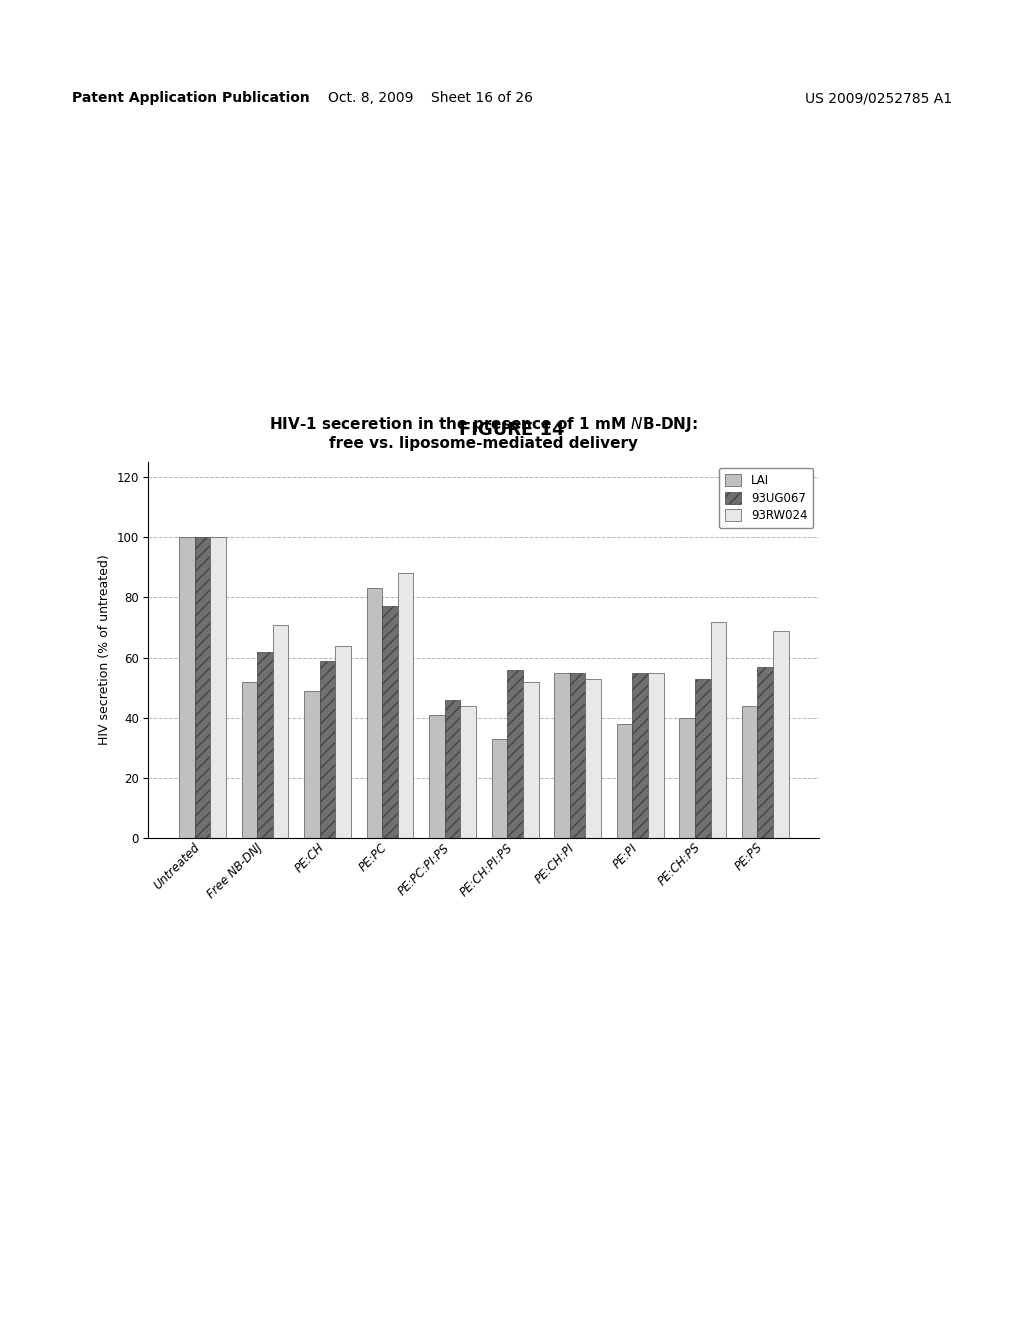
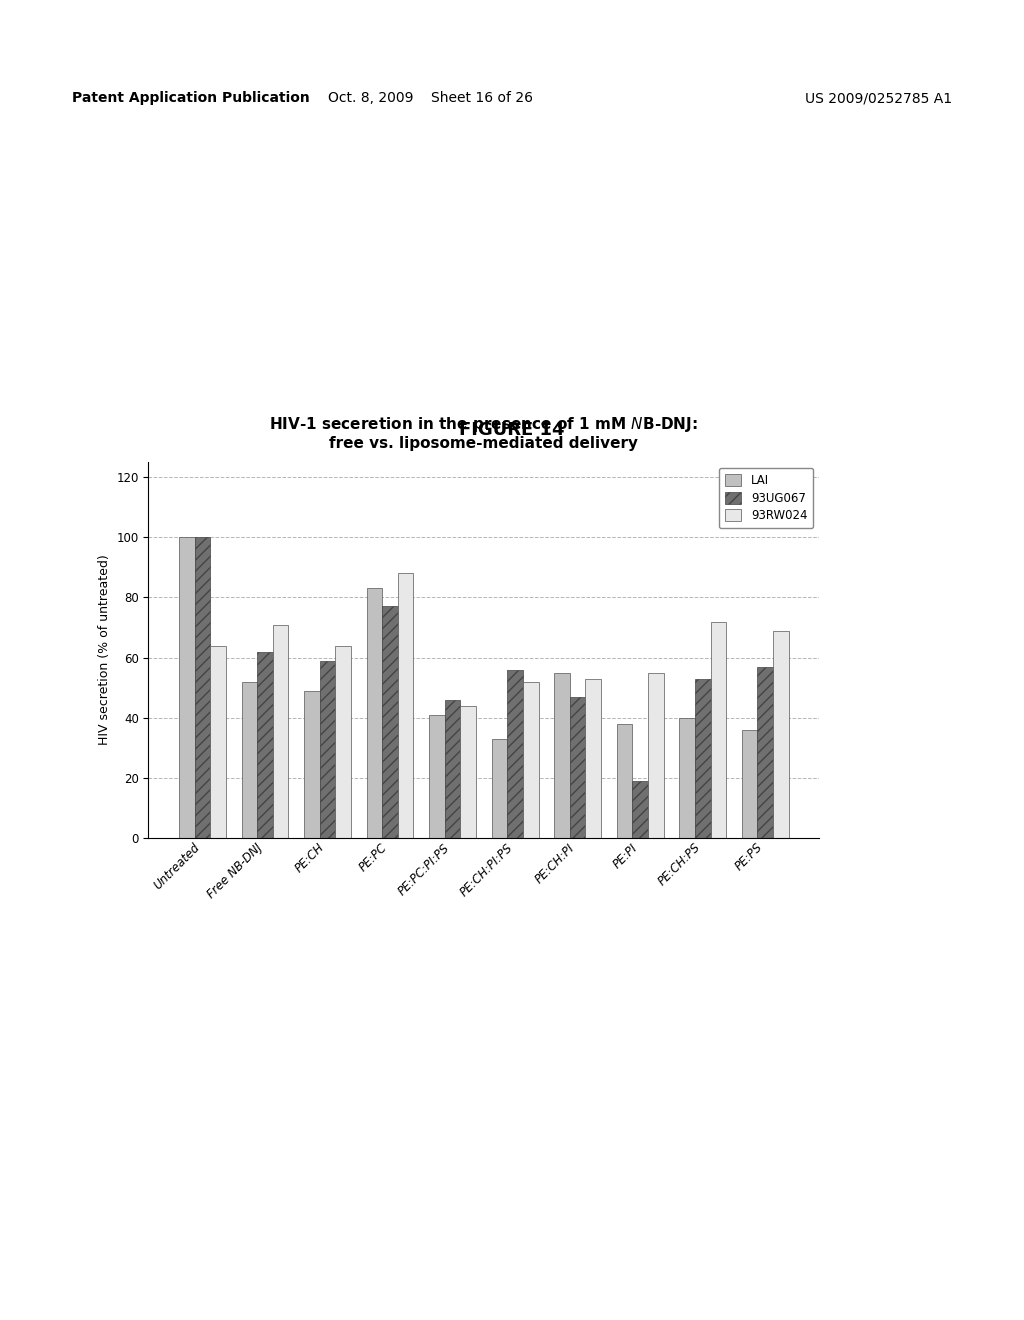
93RW024/Untreated: 100 -> 64
93UG067/PE:CH:PI: 55 -> 47
93UG067/PE:PI: 55 -> 19
LAI/PE:PS: 44 -> 36
